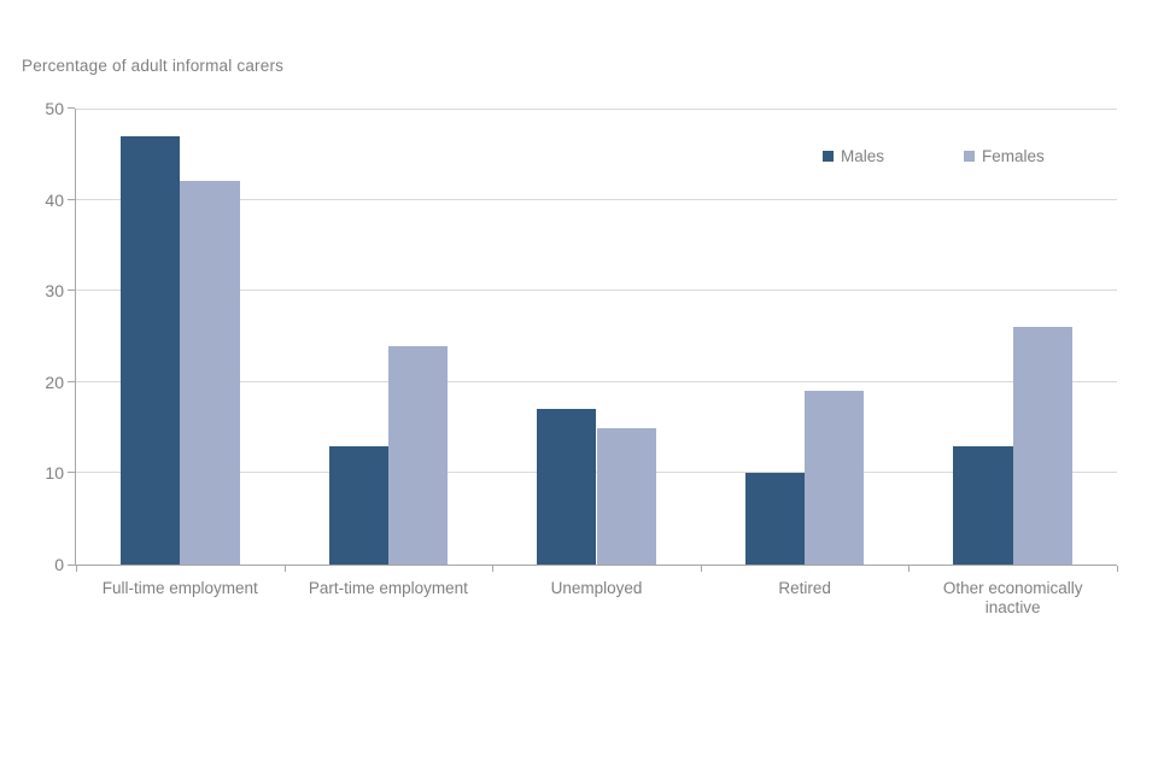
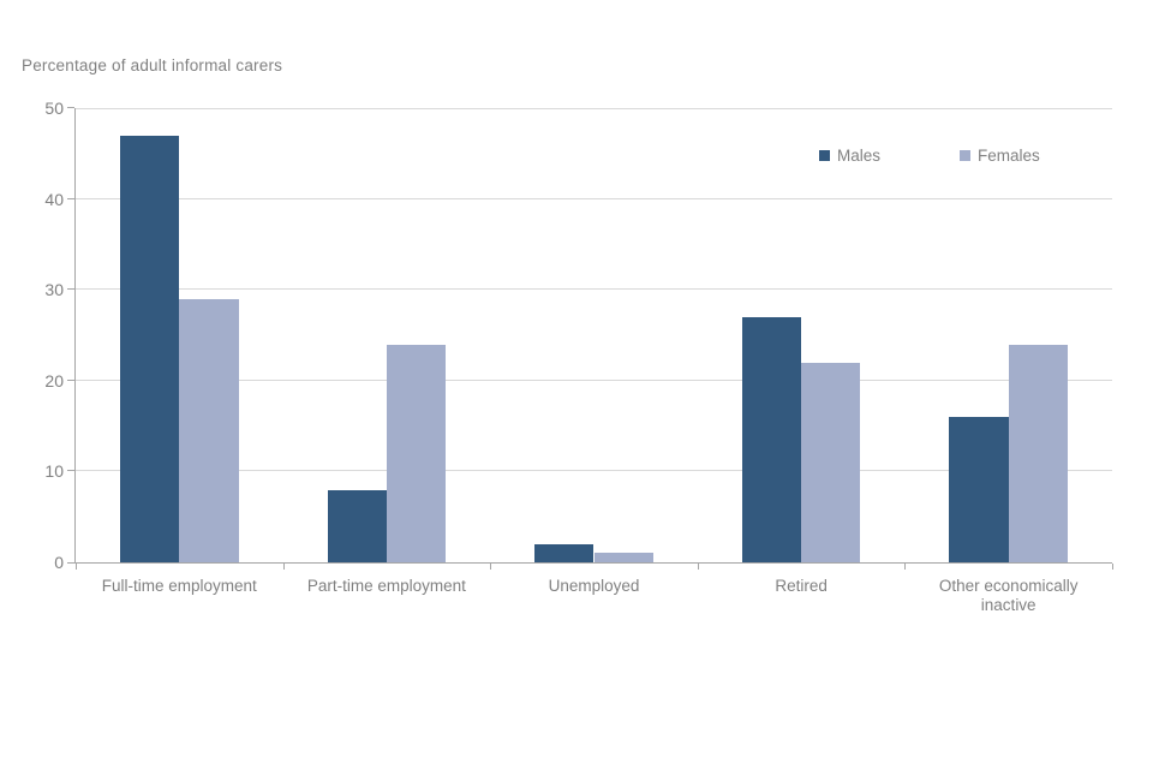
Females/Full-time employment: 42 -> 29
Males/Part-time employment: 13 -> 8
Males/Unemployed: 17 -> 2
Females/Unemployed: 15 -> 1
Males/Retired: 10 -> 27
Females/Retired: 19 -> 22
Males/Other economically inactive: 13 -> 16
Females/Other economically inactive: 26 -> 24
